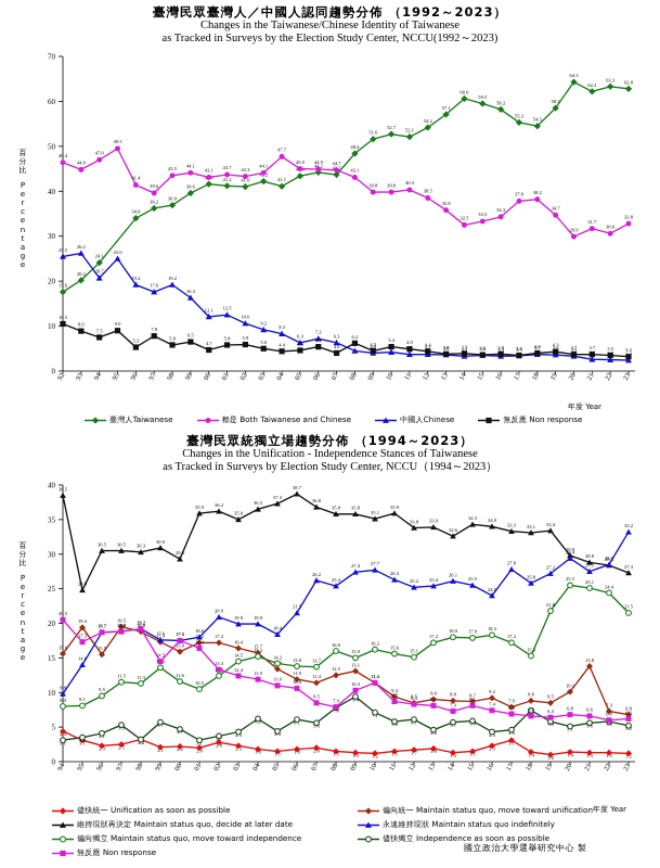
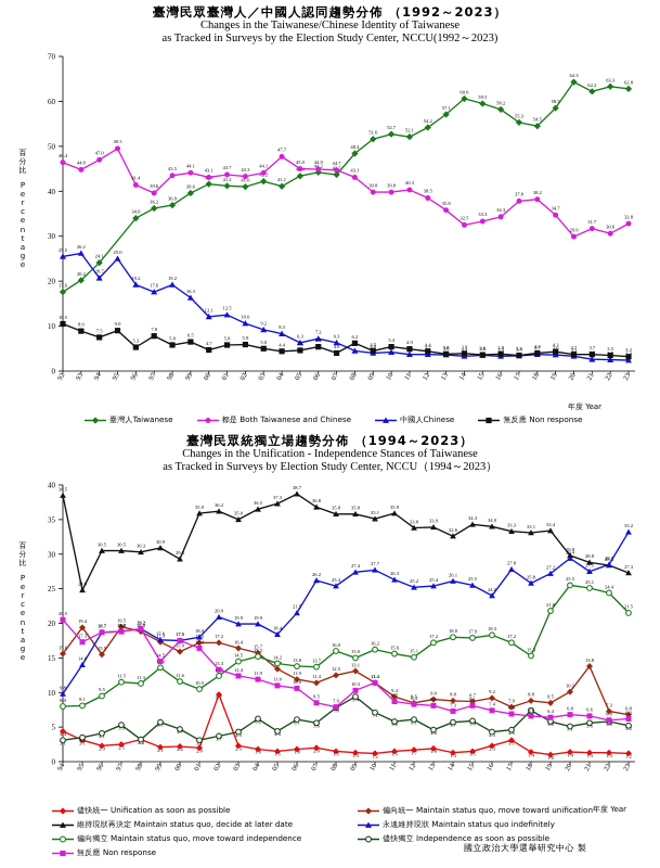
臺灣民眾統獨立場趨勢分佈 （1994～2023）/儘快統一 Unification as soon as possible/02: 2.8 -> 9.7
